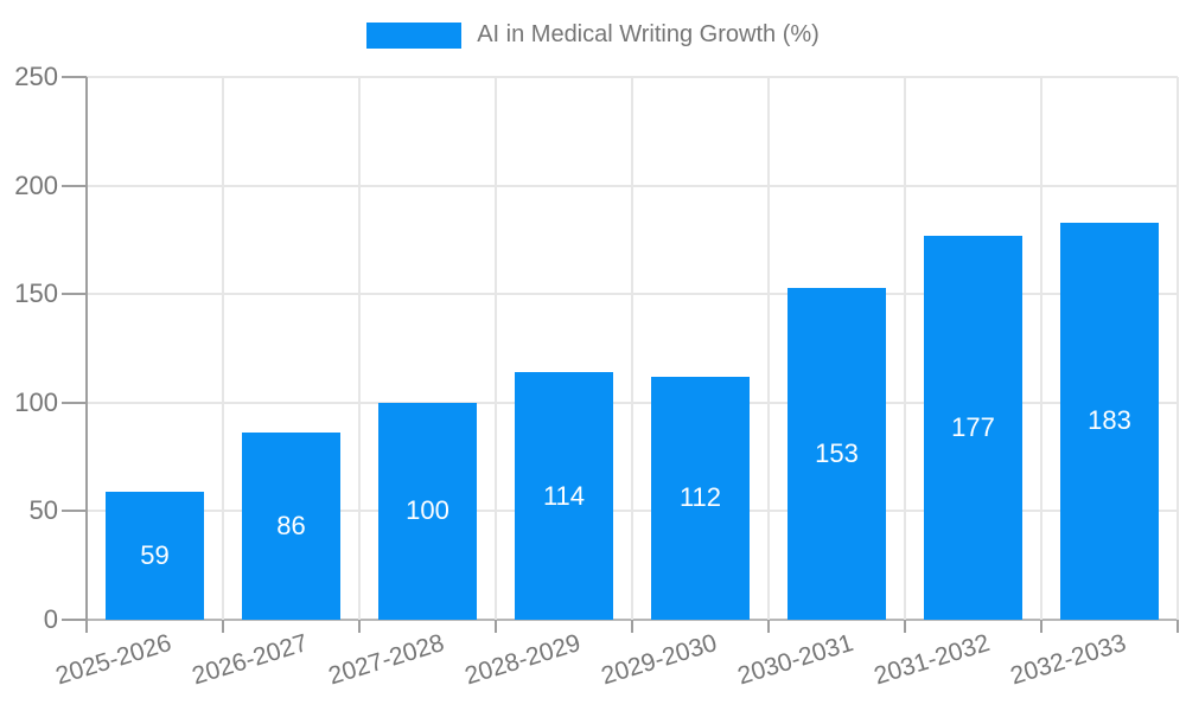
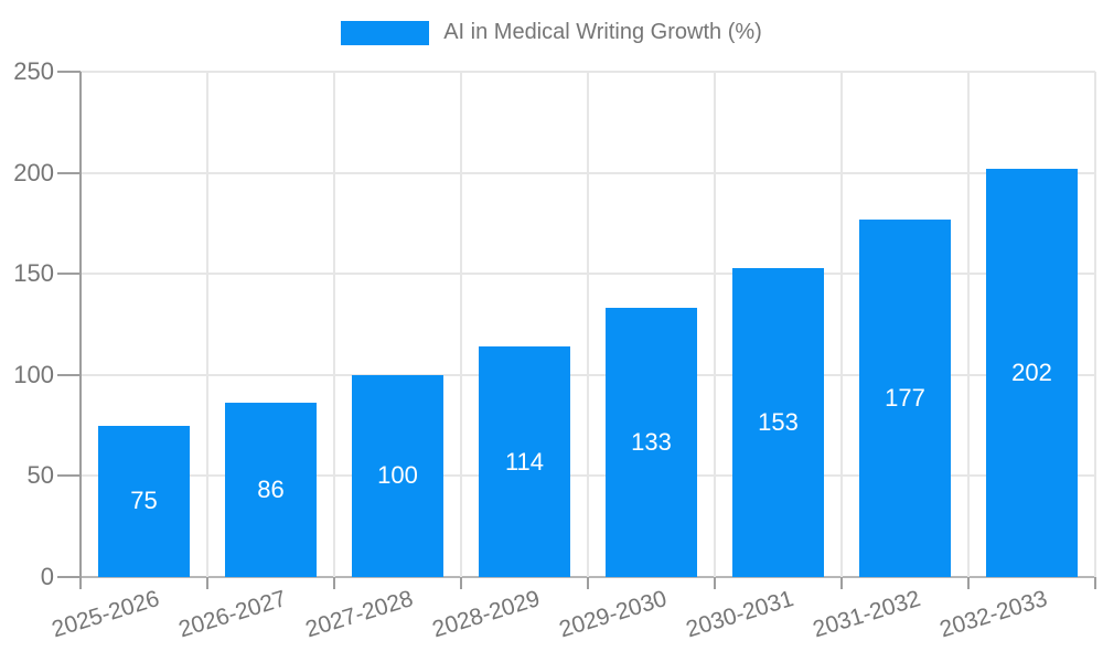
2025-2026: 59 -> 75
2029-2030: 112 -> 133
2032-2033: 183 -> 202
